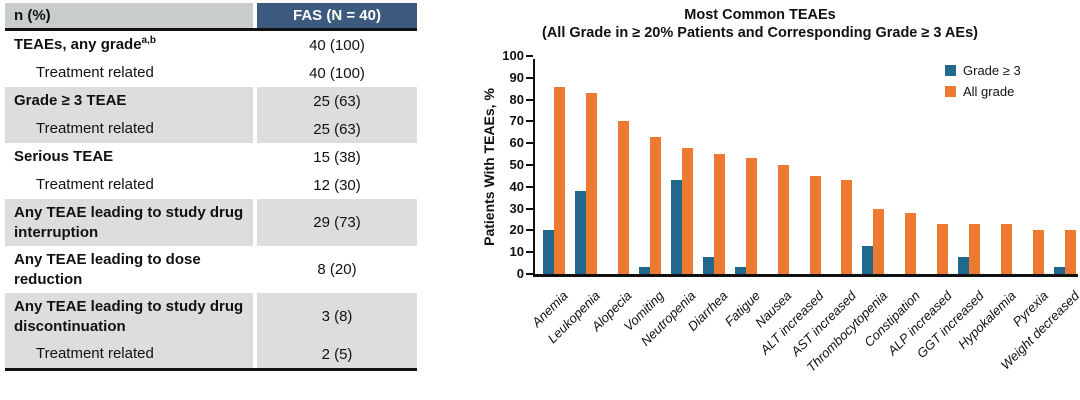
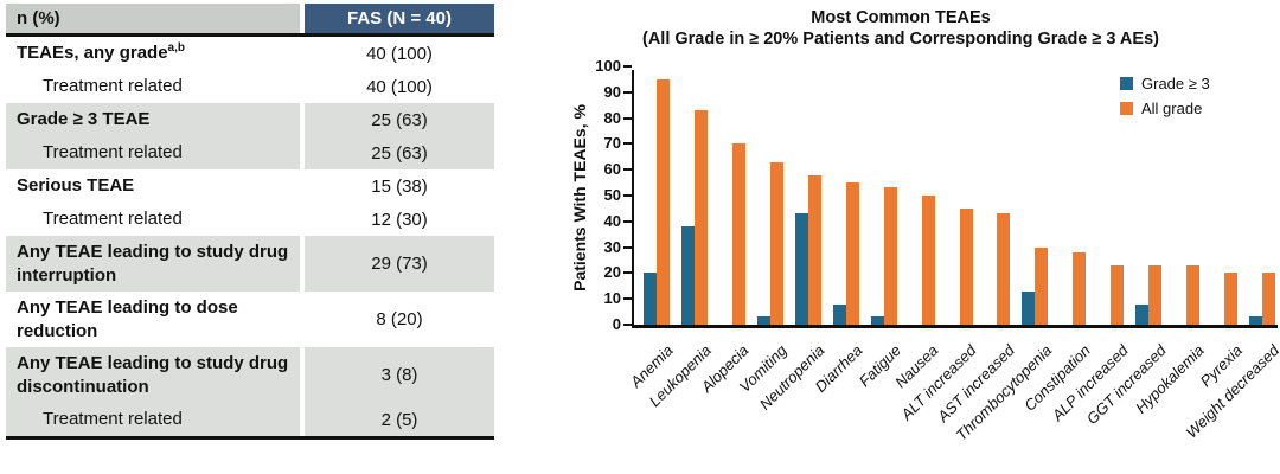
All grade/Anemia: 86 -> 95
